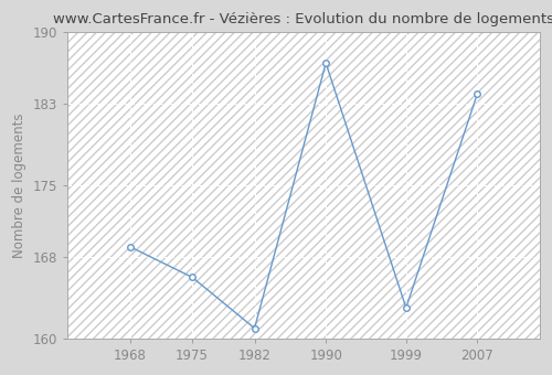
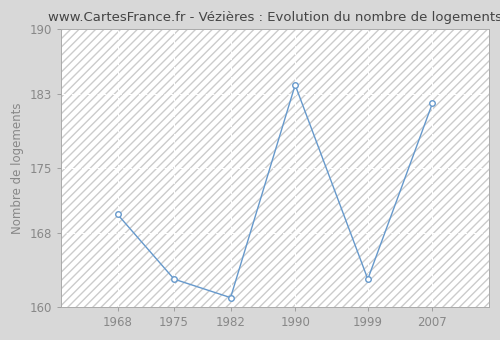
1968: 169 -> 170
1975: 166 -> 163
1990: 187 -> 184
2007: 184 -> 182
